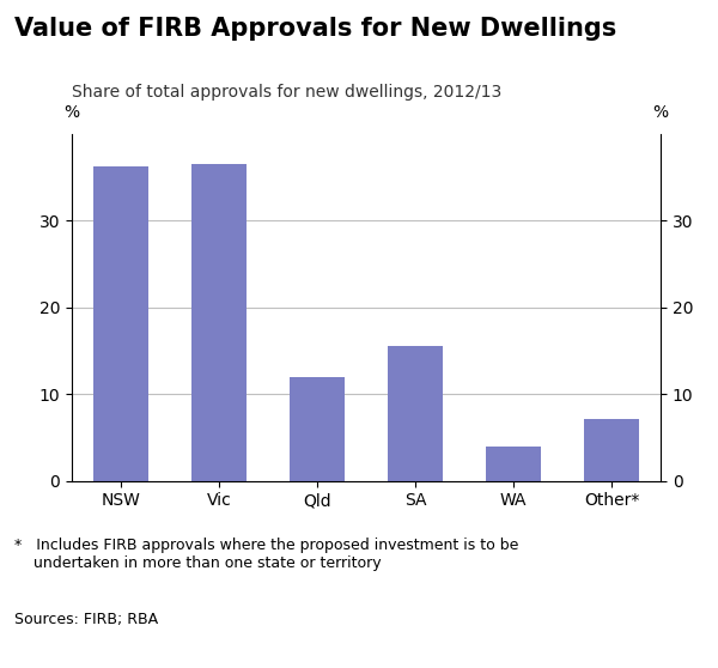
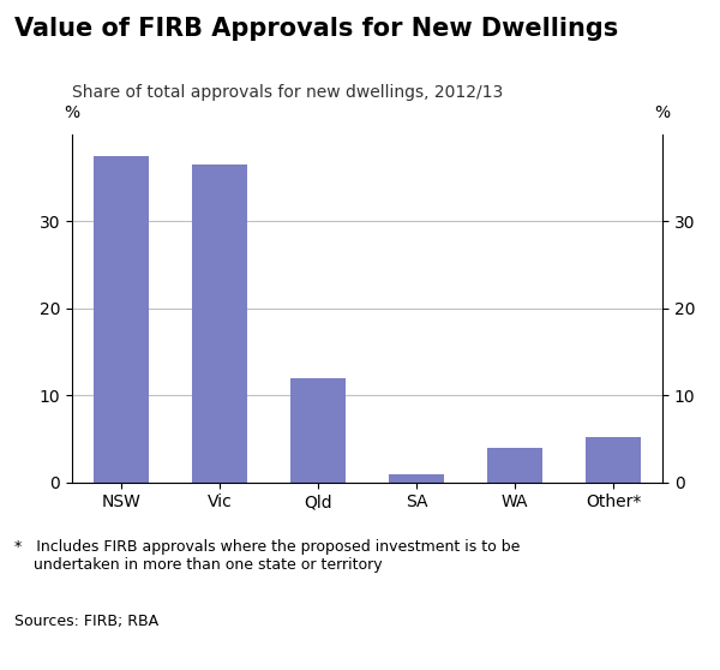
NSW: 36.2 -> 37.5
SA: 15.6 -> 1.0
Other*: 7.2 -> 5.2
